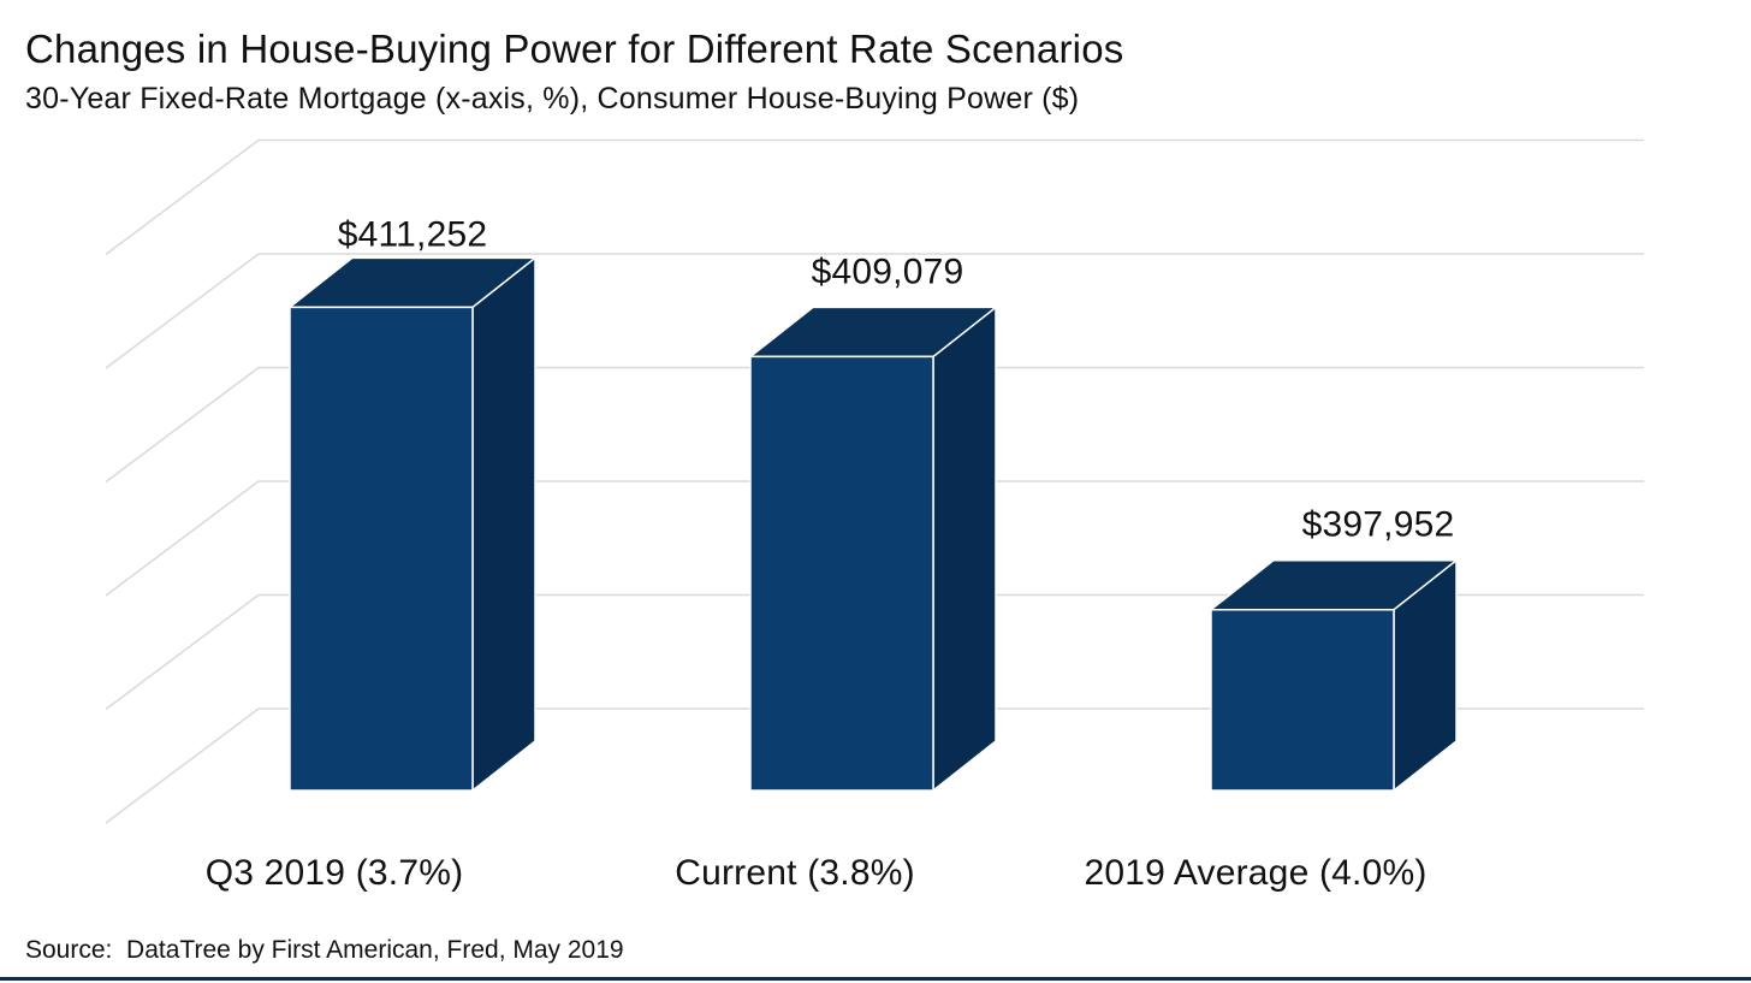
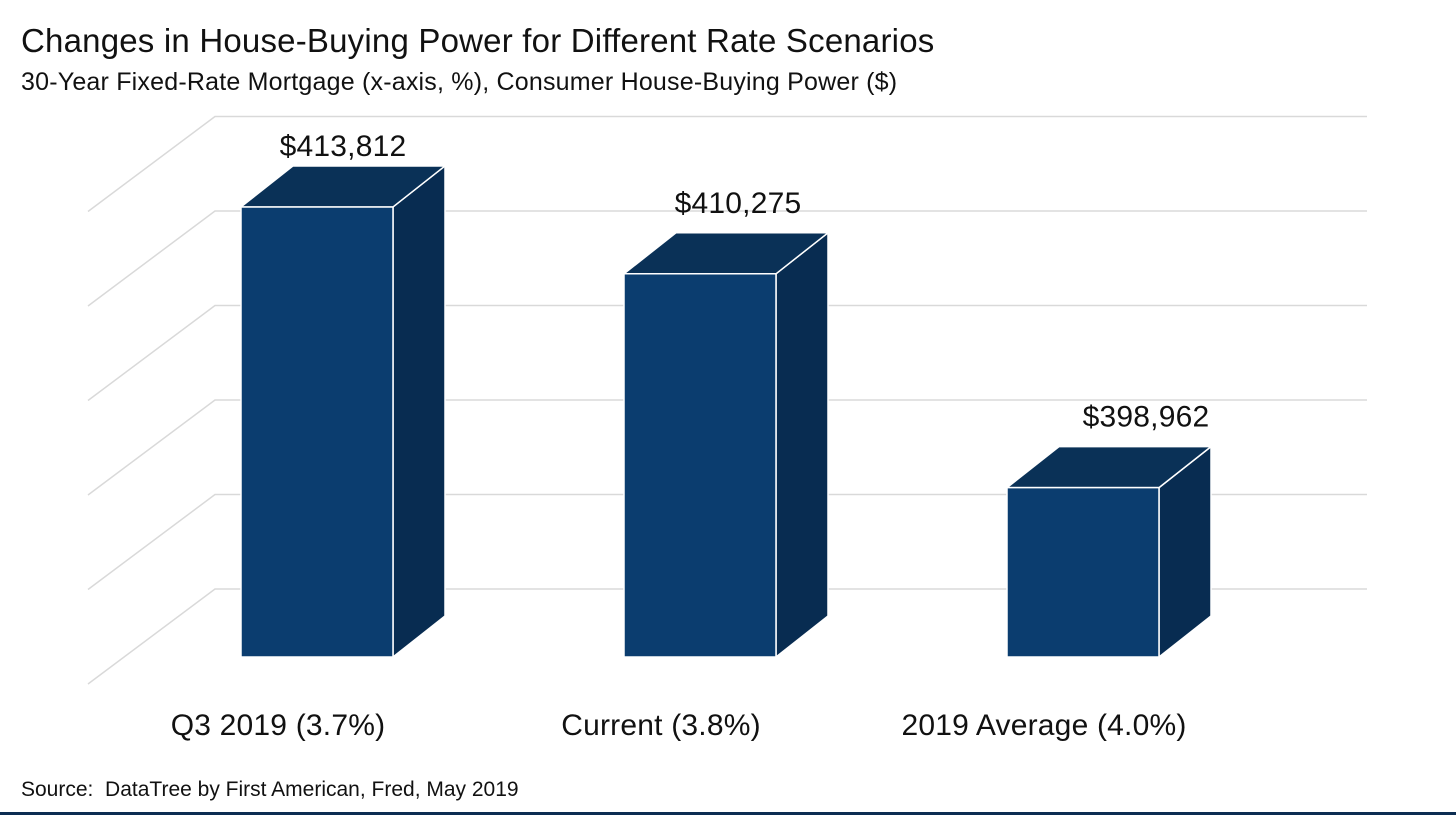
Q3 2019 (3.7%): $411,252 -> $413,812
Current (3.8%): $409,079 -> $410,275
2019 Average (4.0%): $397,952 -> $398,962
